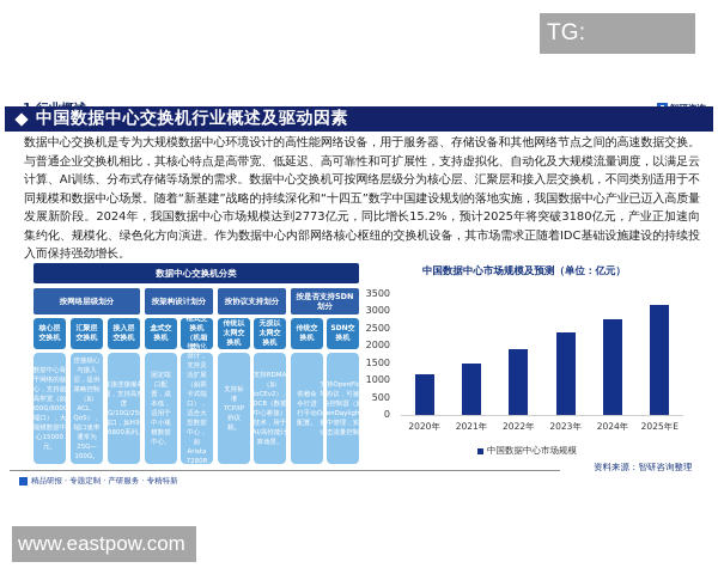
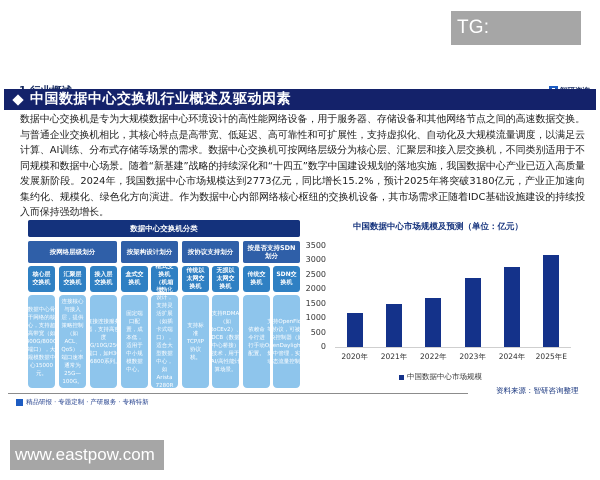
2022年: 1900 -> 1700
